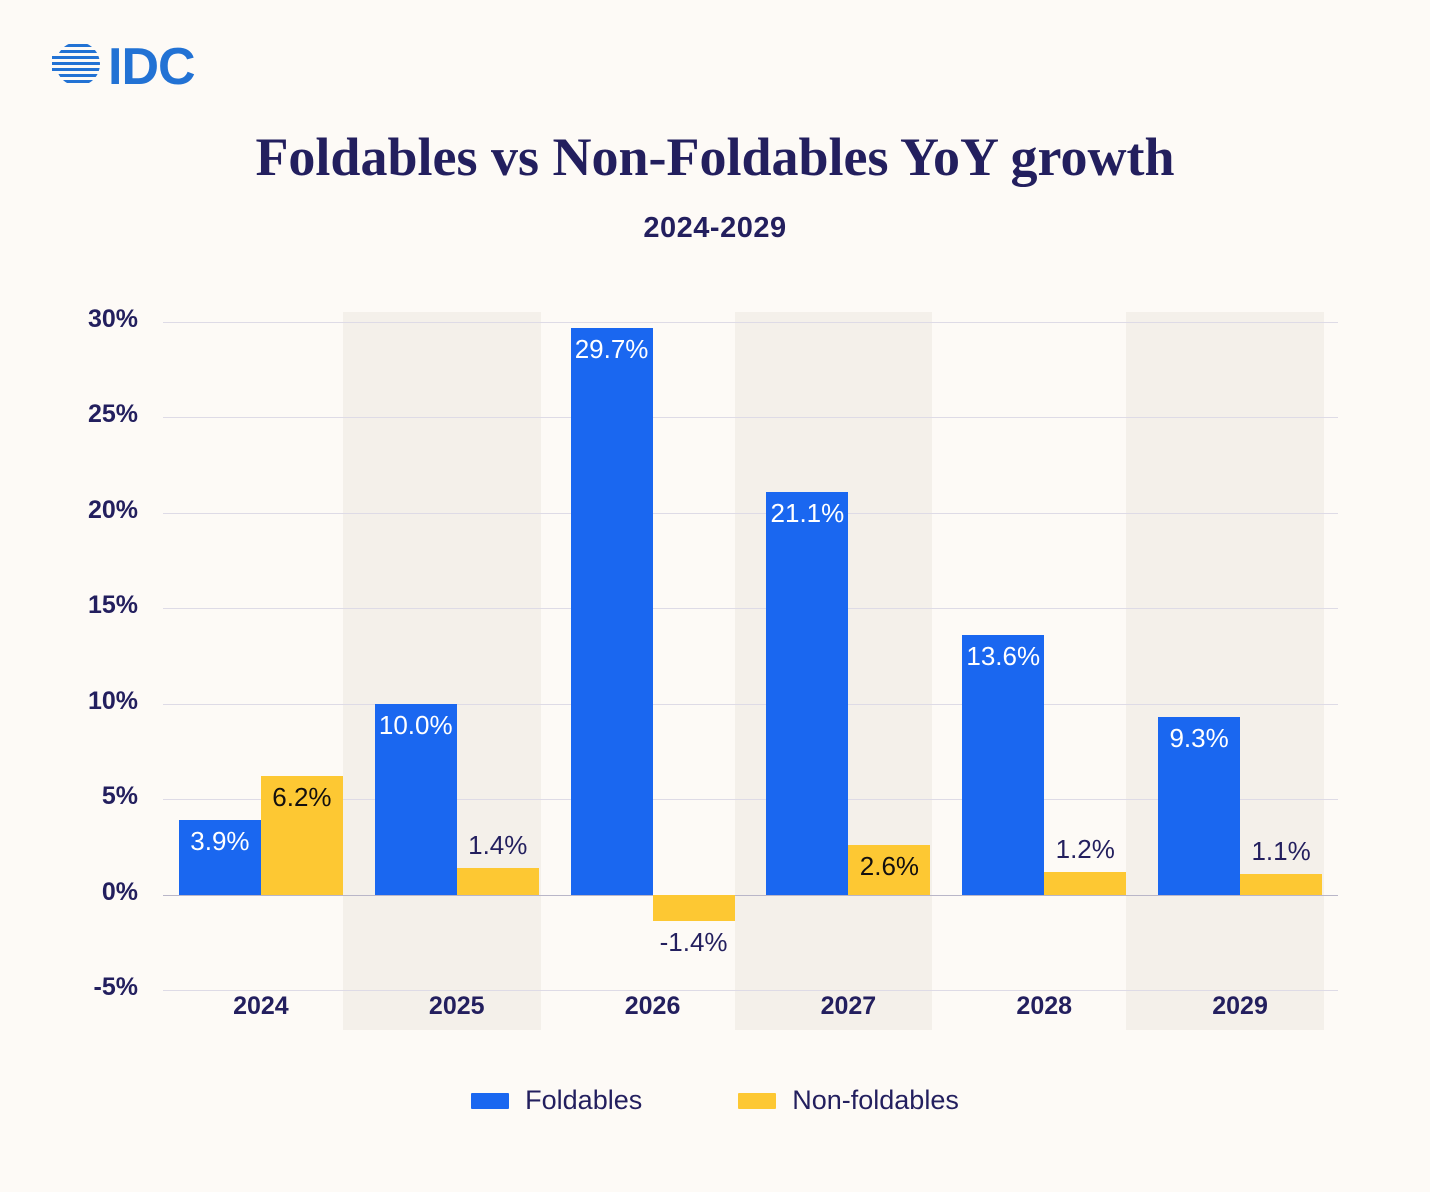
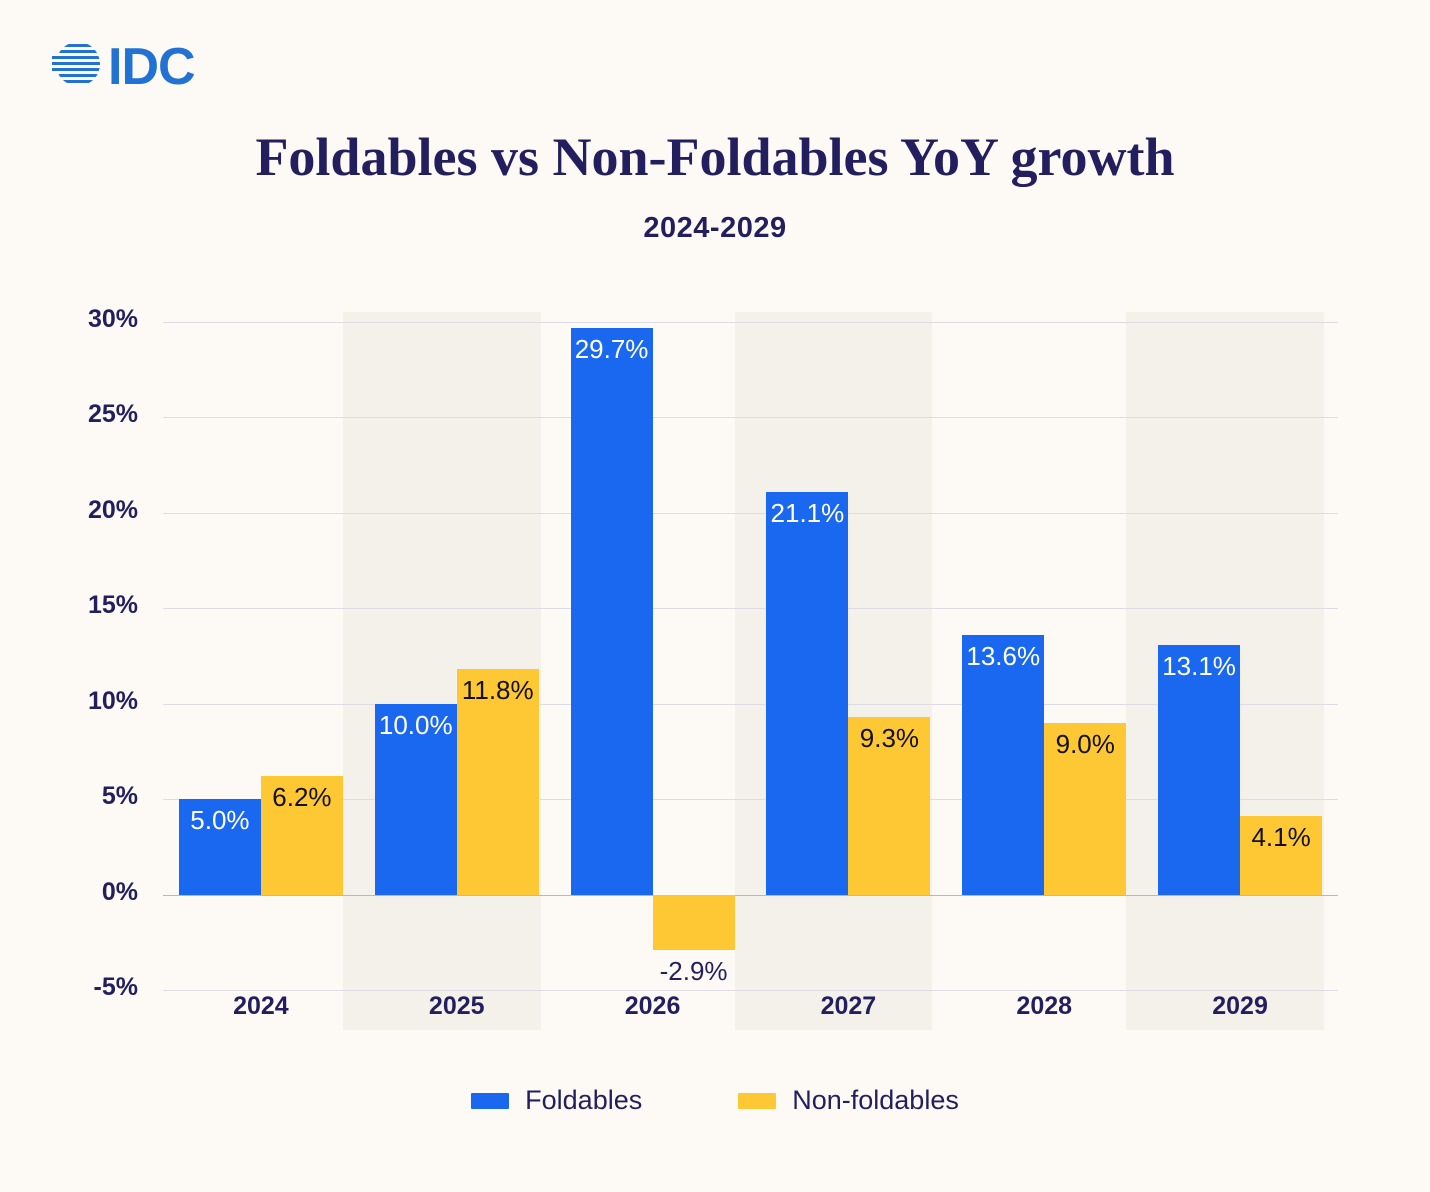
Foldables/2024: 3.9% -> 5.0%
Non-foldables/2025: 1.4% -> 11.8%
Non-foldables/2026: -1.4% -> -2.9%
Non-foldables/2027: 2.6% -> 9.3%
Non-foldables/2028: 1.2% -> 9.0%
Foldables/2029: 9.3% -> 13.1%
Non-foldables/2029: 1.1% -> 4.1%
